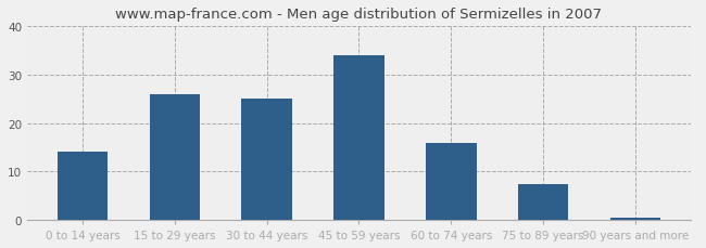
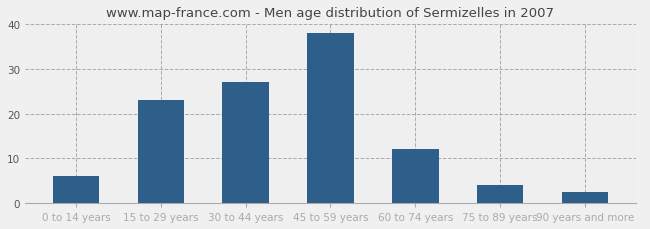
0 to 14 years: 14.0 -> 6.0
15 to 29 years: 26.0 -> 23.0
30 to 44 years: 25.0 -> 27.0
45 to 59 years: 34.0 -> 38.0
60 to 74 years: 16.0 -> 12.0
75 to 89 years: 7.5 -> 4.0
90 years and more: 0.5 -> 2.5
